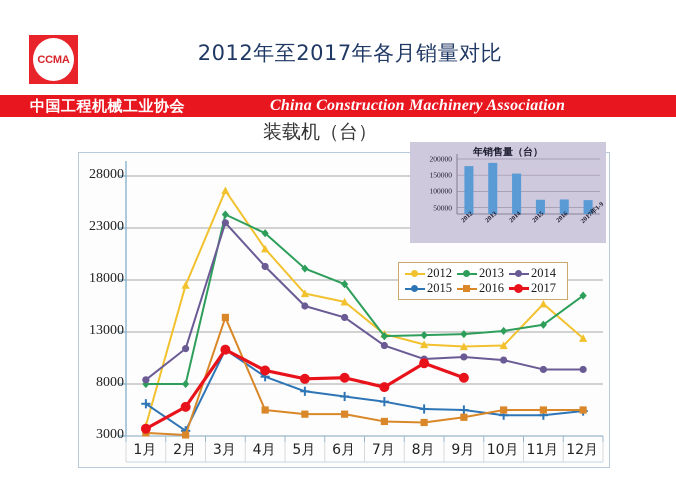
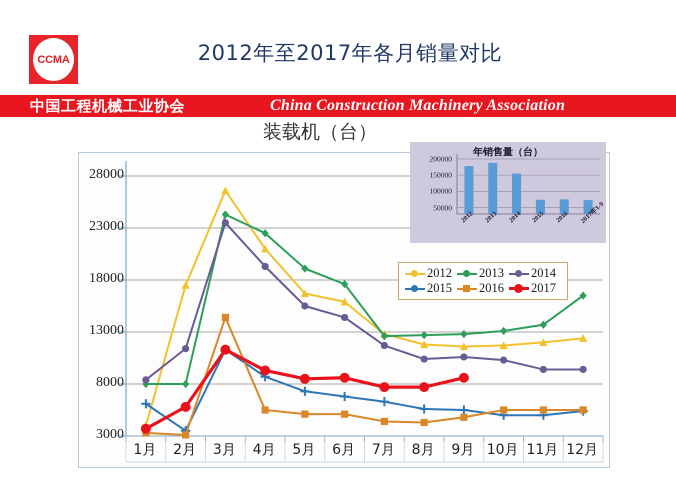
2017/8月: 10000 -> 7700
2012/11月: 15700 -> 12000
